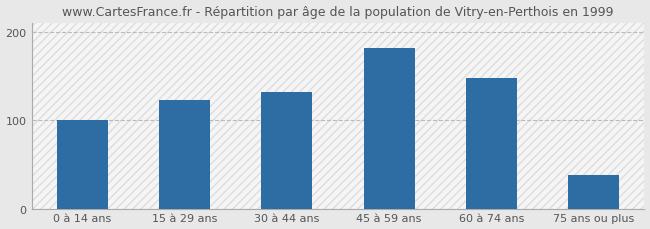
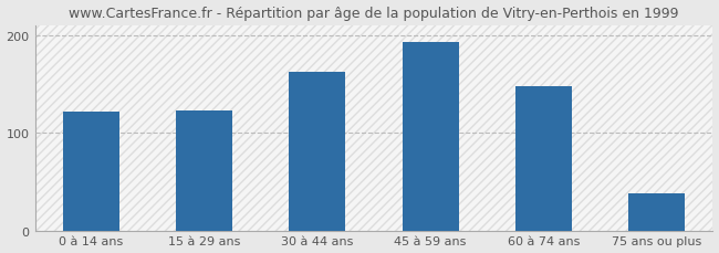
0 à 14 ans: 100 -> 122
30 à 44 ans: 132 -> 162
45 à 59 ans: 182 -> 193
